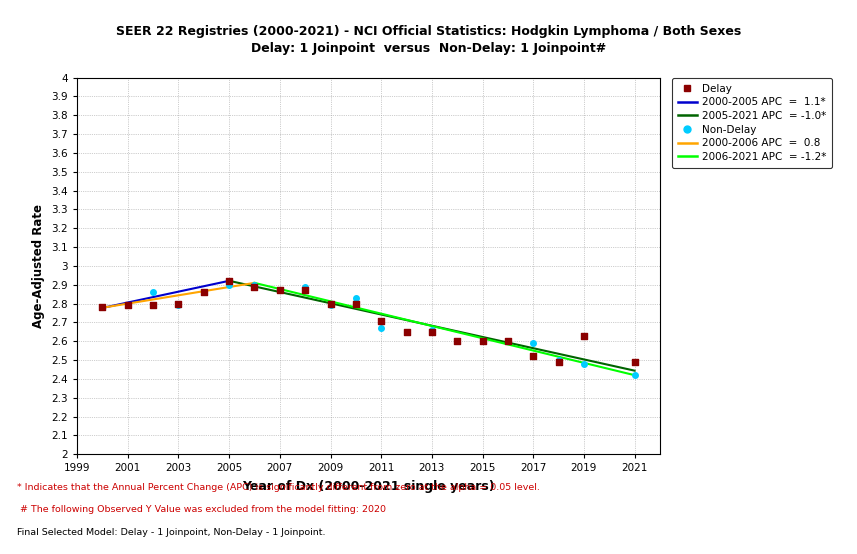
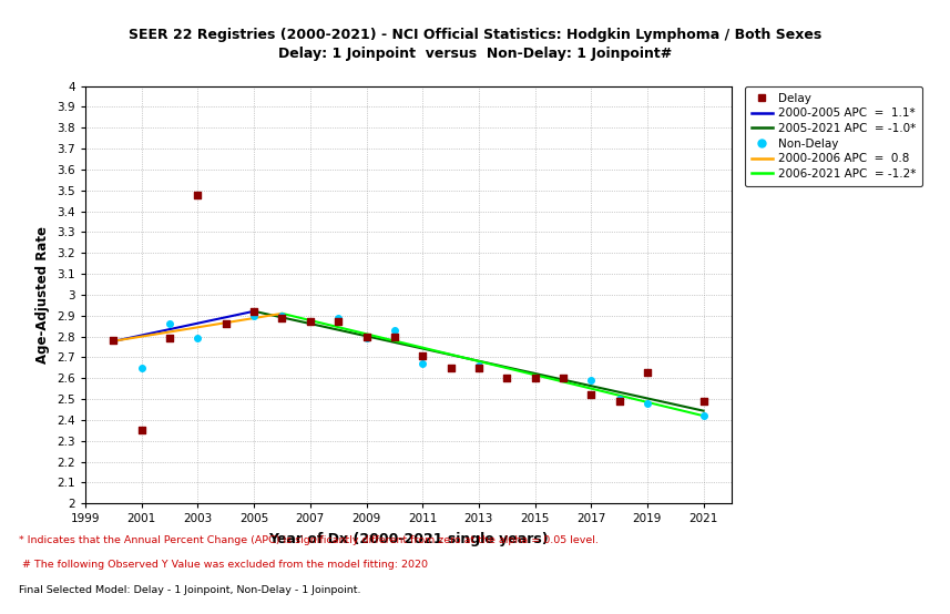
Delay/2001: 2.79 -> 2.35
Non-Delay/2001: 2.79 -> 2.65
Delay/2003: 2.80 -> 3.48
